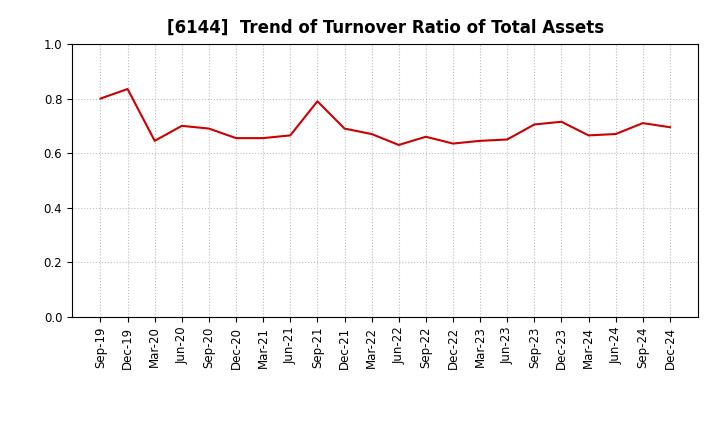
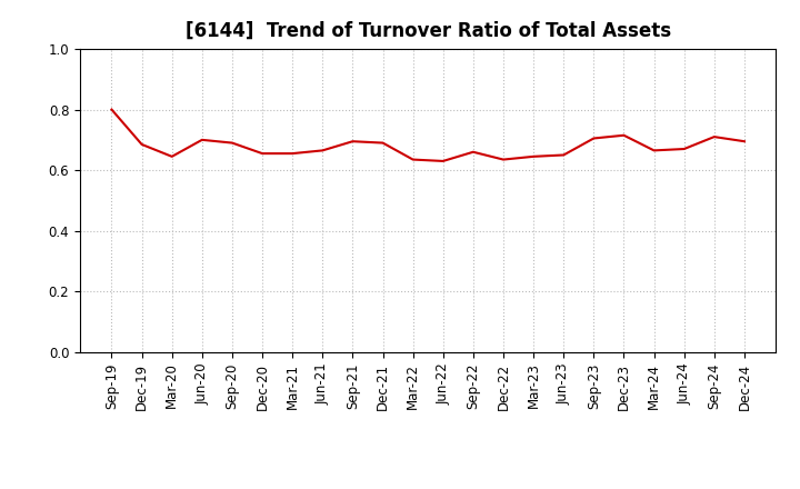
Dec-19: 0.835 -> 0.685
Sep-21: 0.790 -> 0.695
Mar-22: 0.670 -> 0.635
